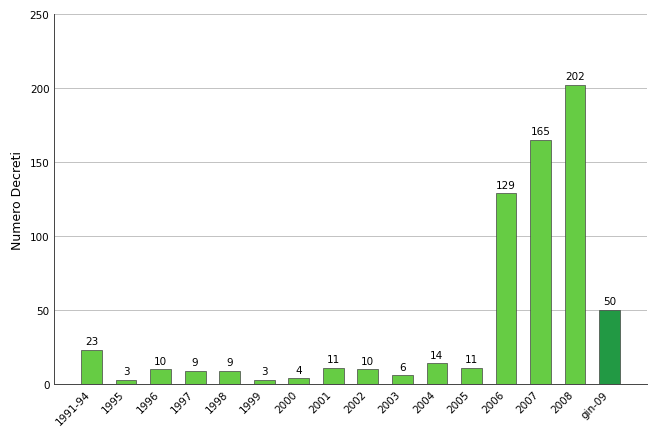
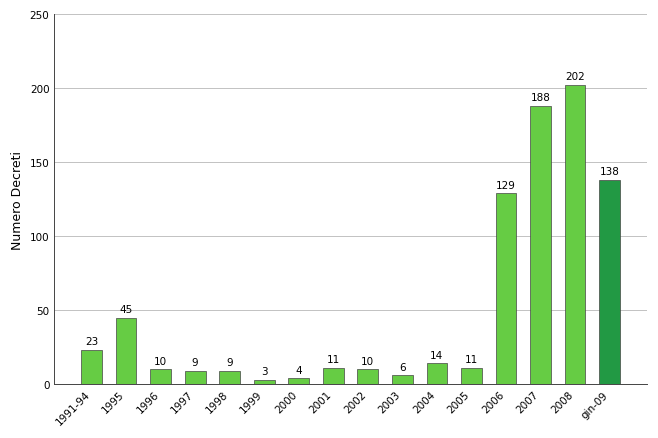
1995: 3 -> 45
2007: 165 -> 188
gin-09: 50 -> 138
